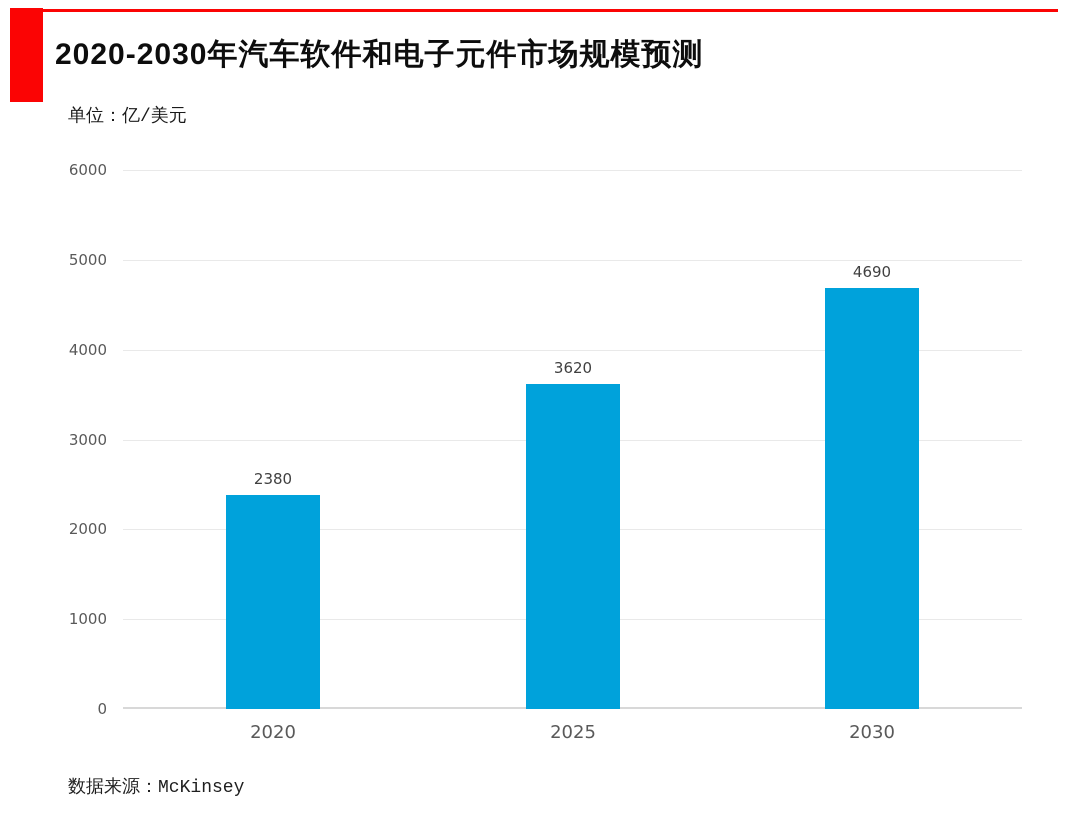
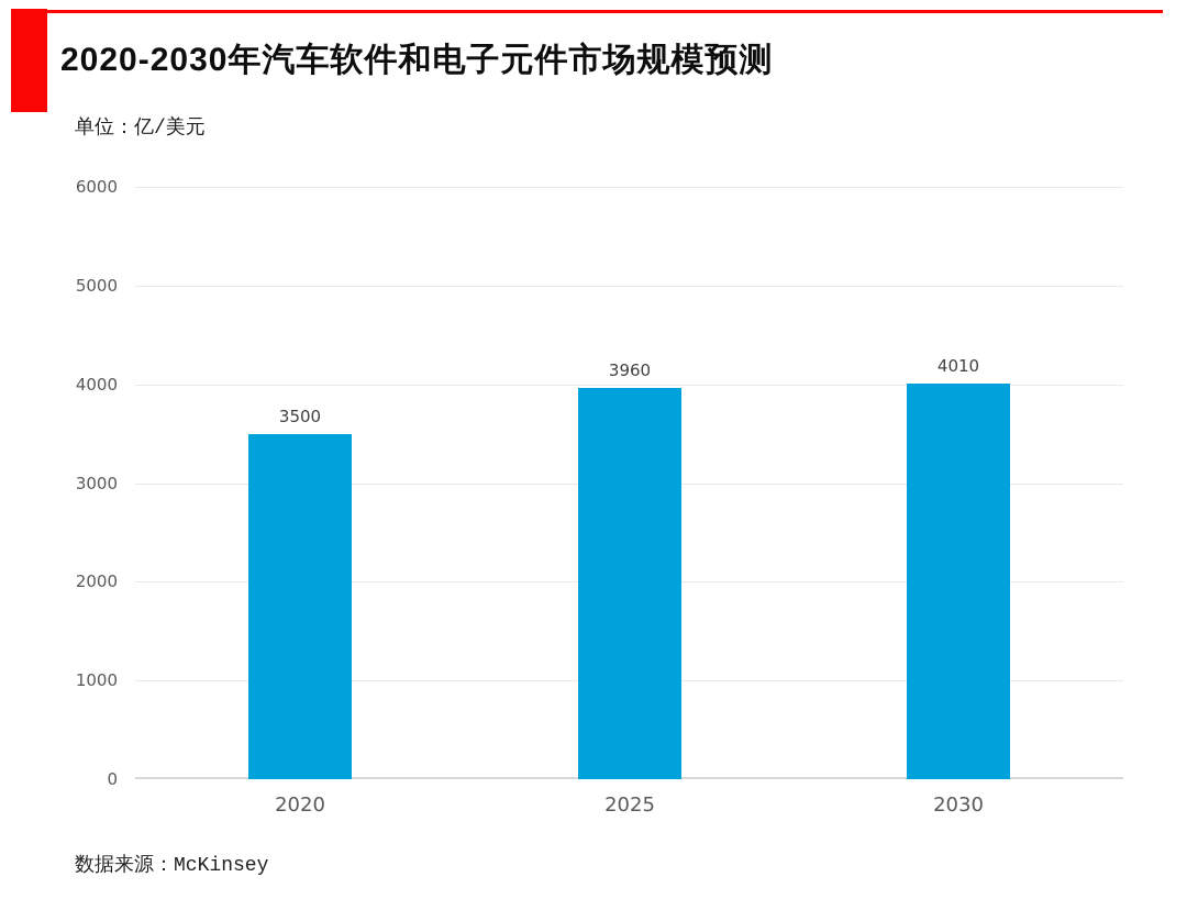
2020: 2380 -> 3500
2025: 3620 -> 3960
2030: 4690 -> 4010
